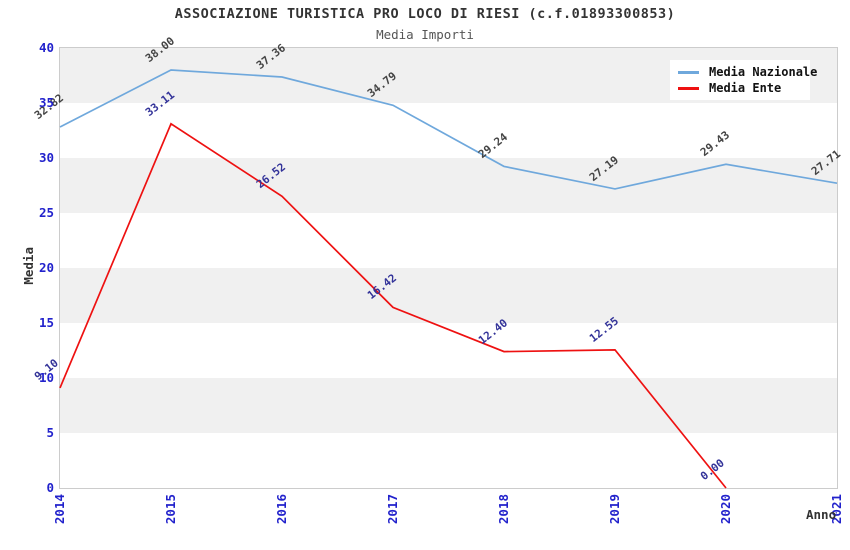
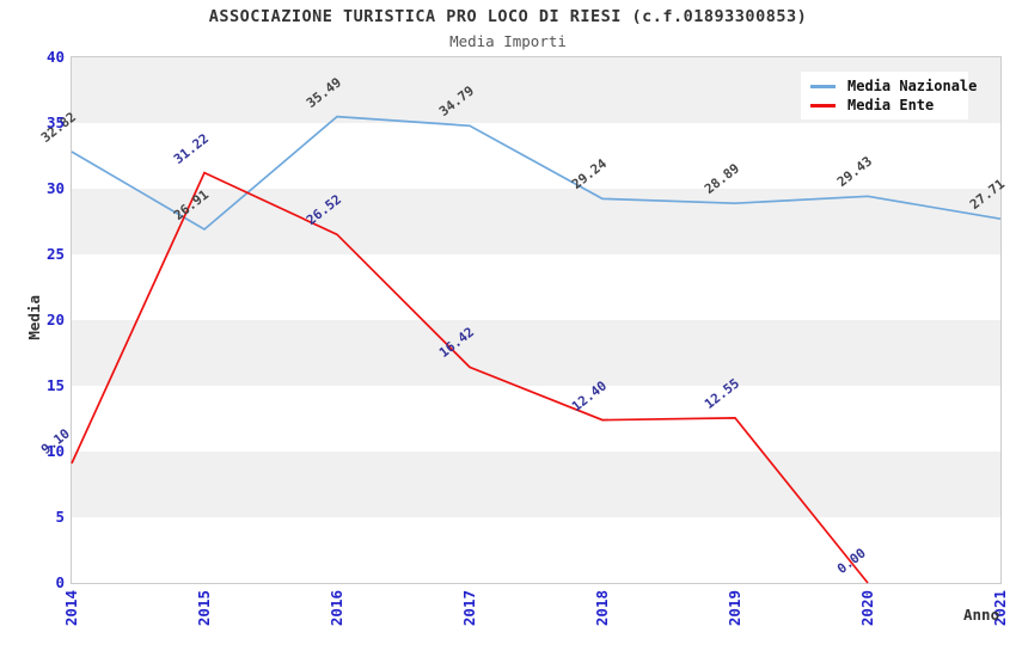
Media Nazionale/2015: 38.00 -> 26.91
Media Ente/2015: 33.11 -> 31.22
Media Nazionale/2016: 37.36 -> 35.49
Media Nazionale/2019: 27.19 -> 28.89
